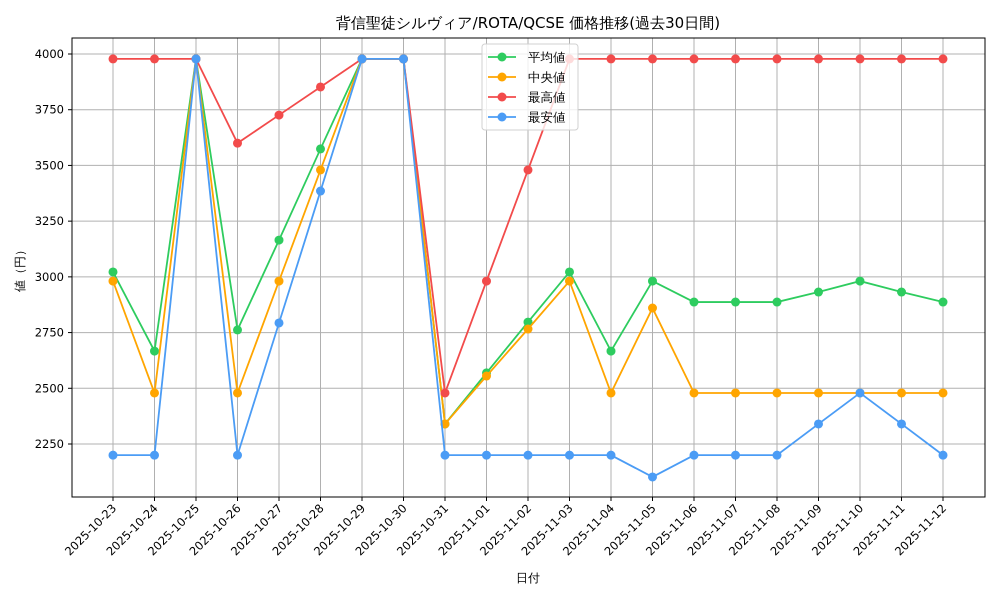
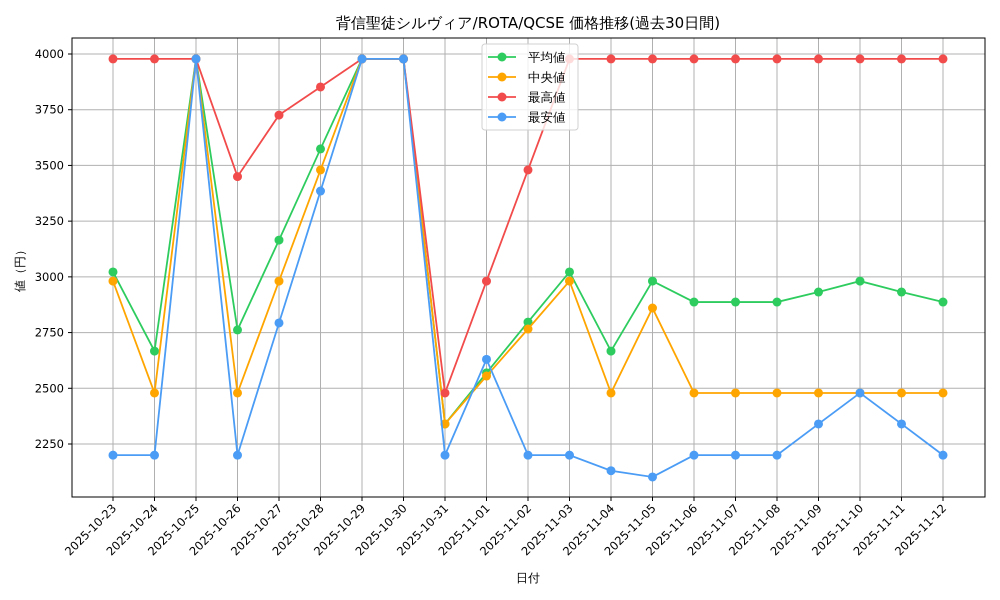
最高値/2025-10-26: 3600 -> 3450
最安値/2025-11-01: 2200 -> 2630
最安値/2025-11-04: 2200 -> 2130
